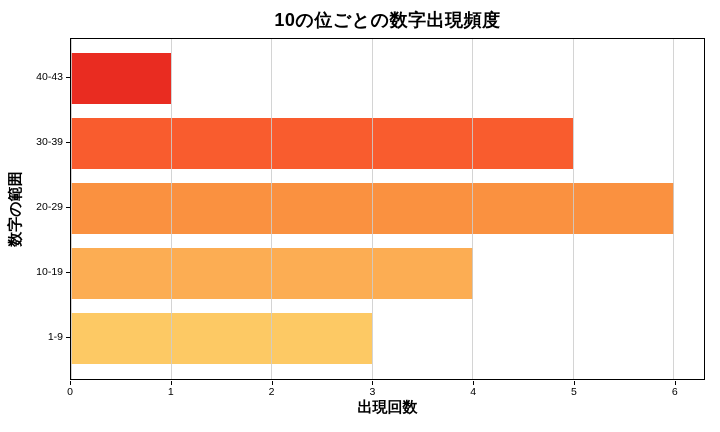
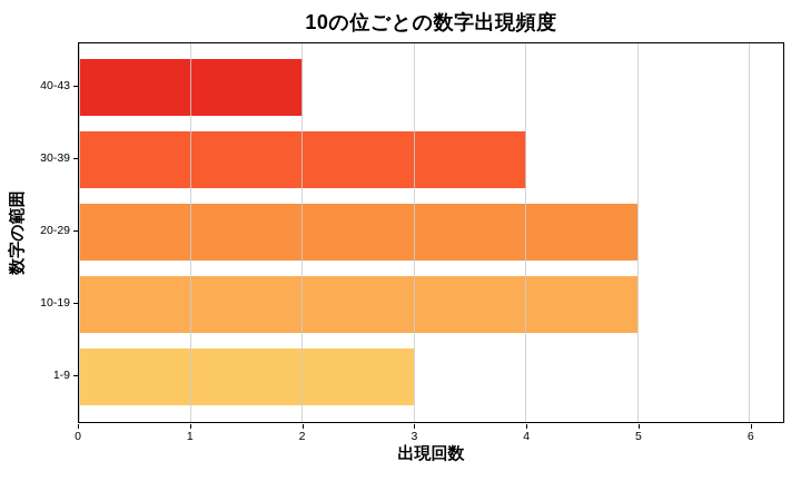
40-43: 1 -> 2
30-39: 5 -> 4
20-29: 6 -> 5
10-19: 4 -> 5
